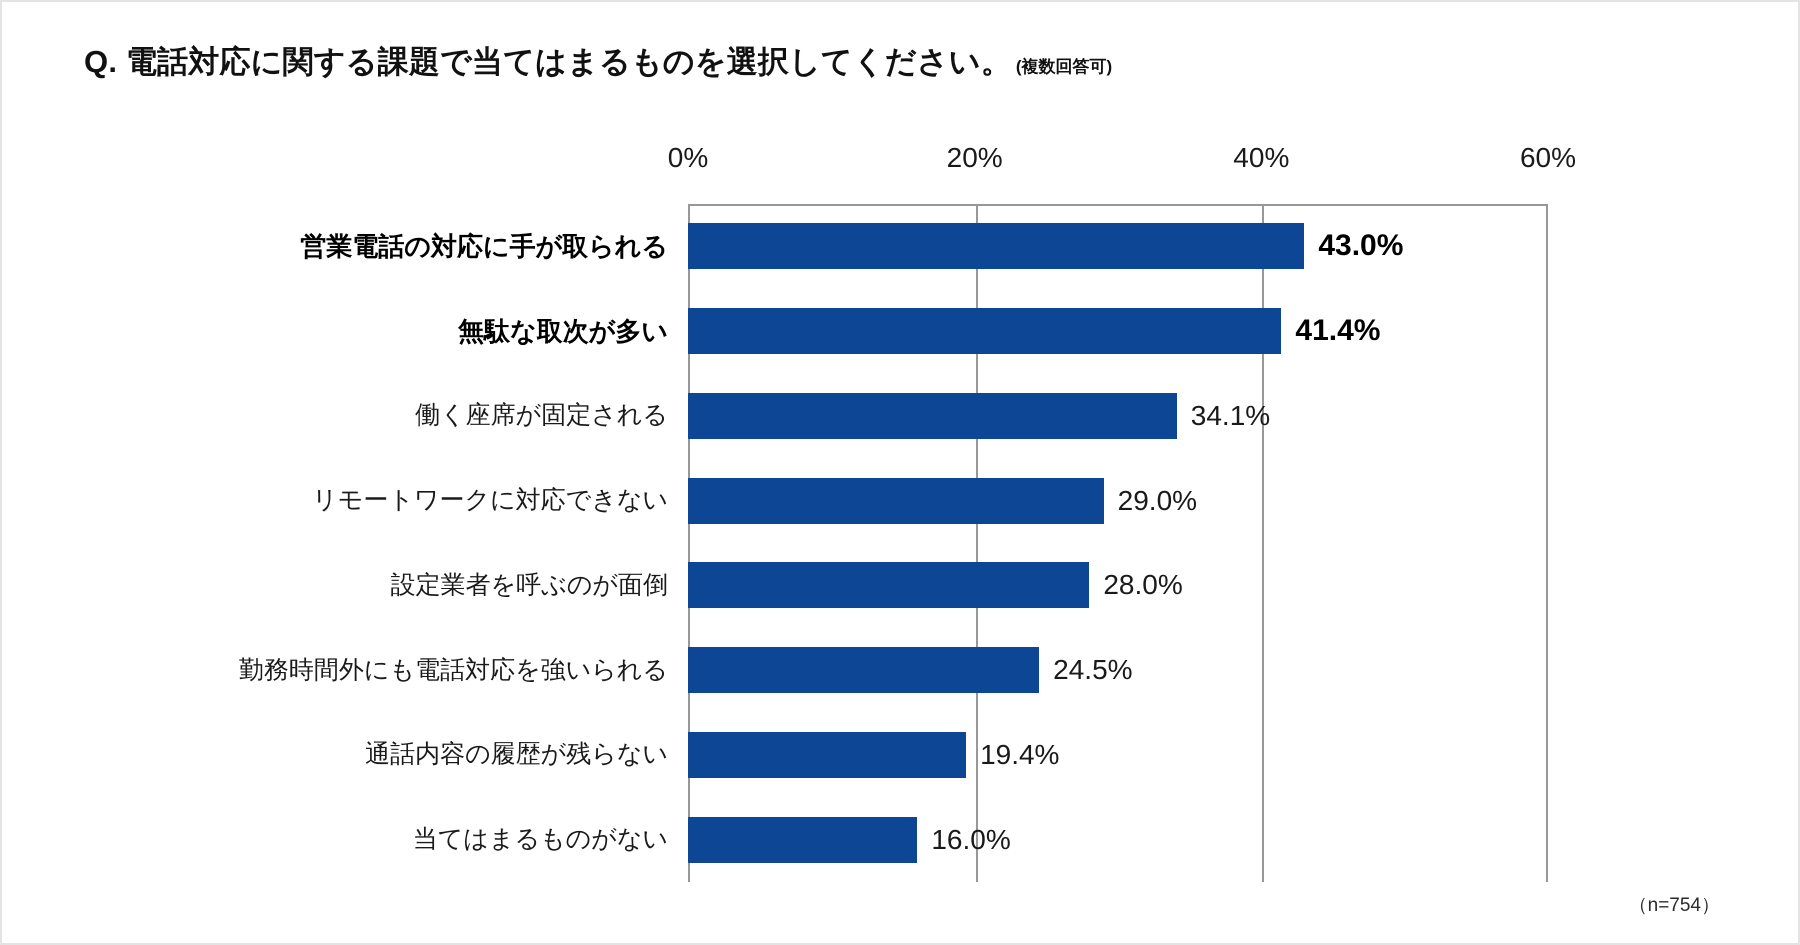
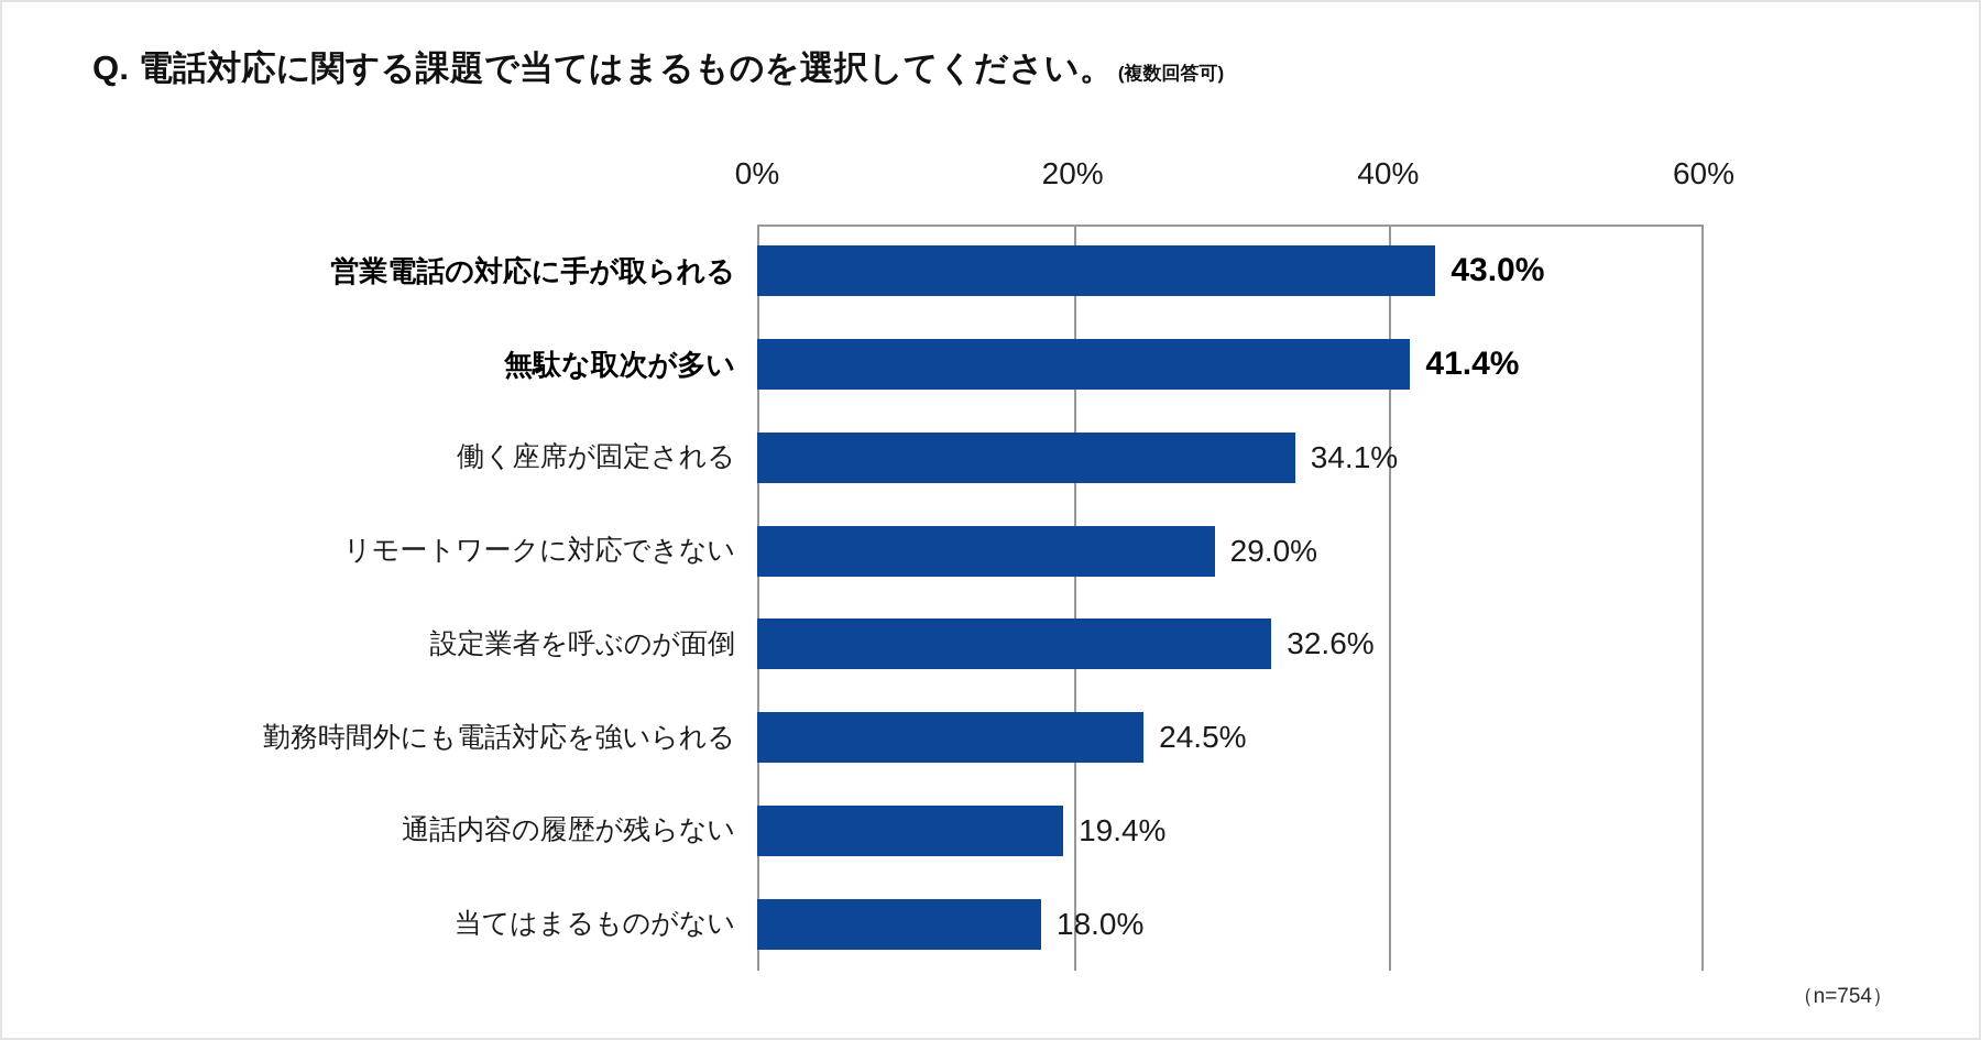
設定業者を呼ぶのが面倒: 28.0% -> 32.6%
当てはまるものがない: 16.0% -> 18.0%
